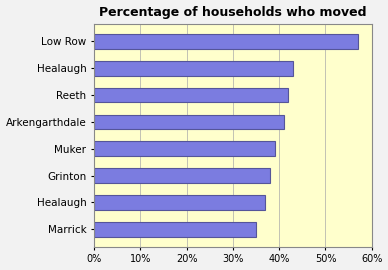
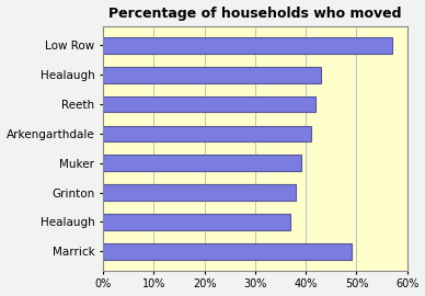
Marrick: 35% -> 49%
